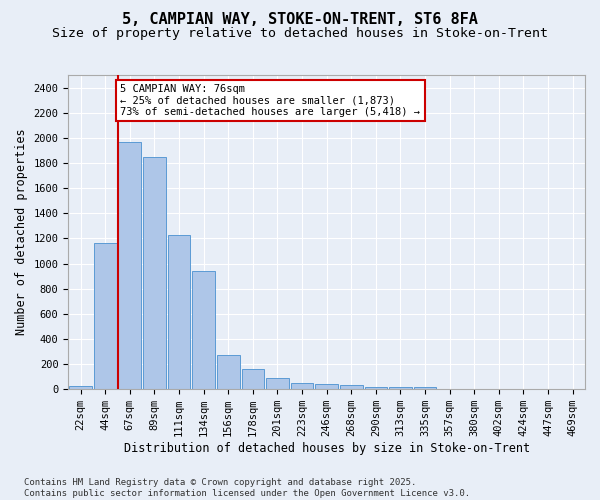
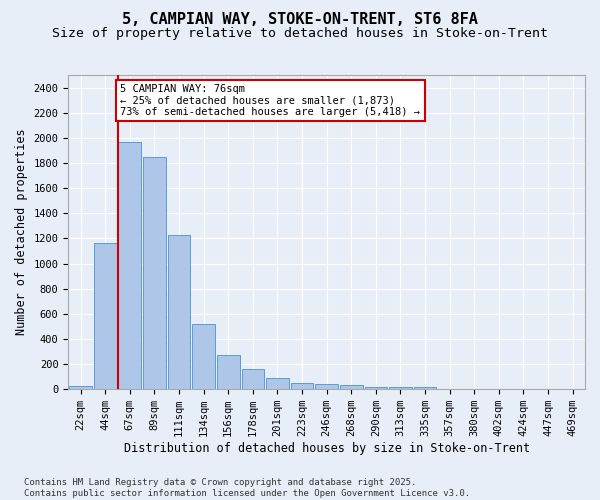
134sqm: 940 -> 520
